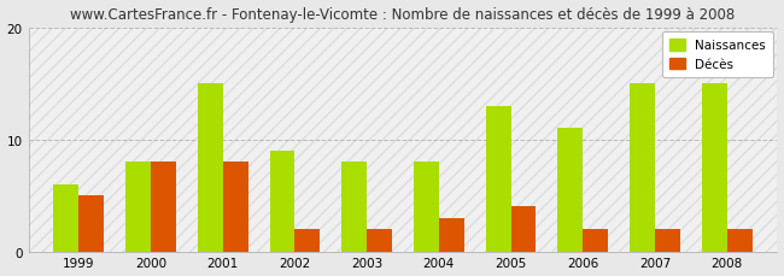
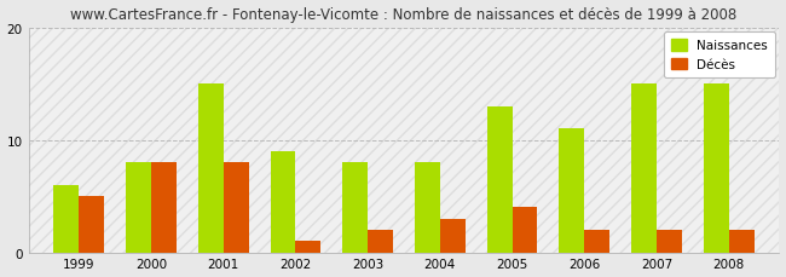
Décès/2002: 2 -> 1
